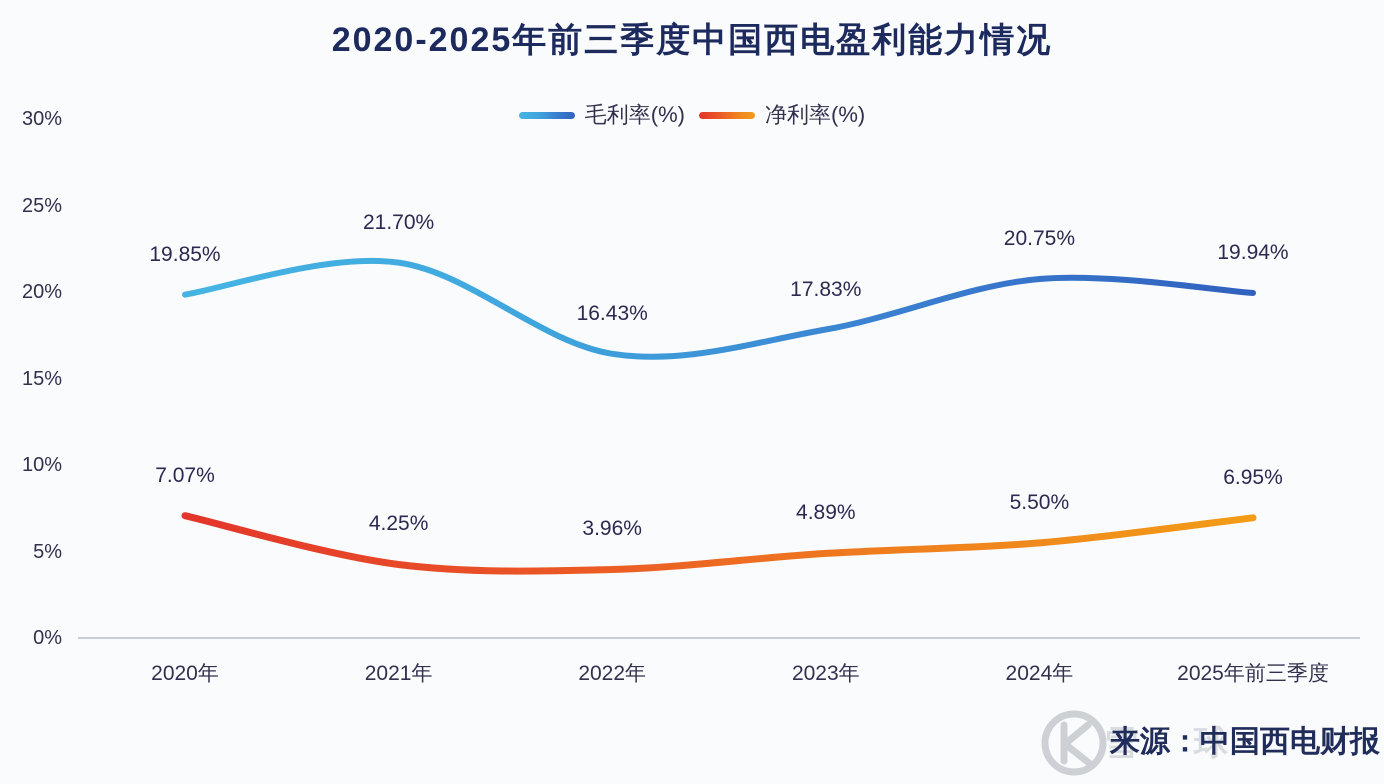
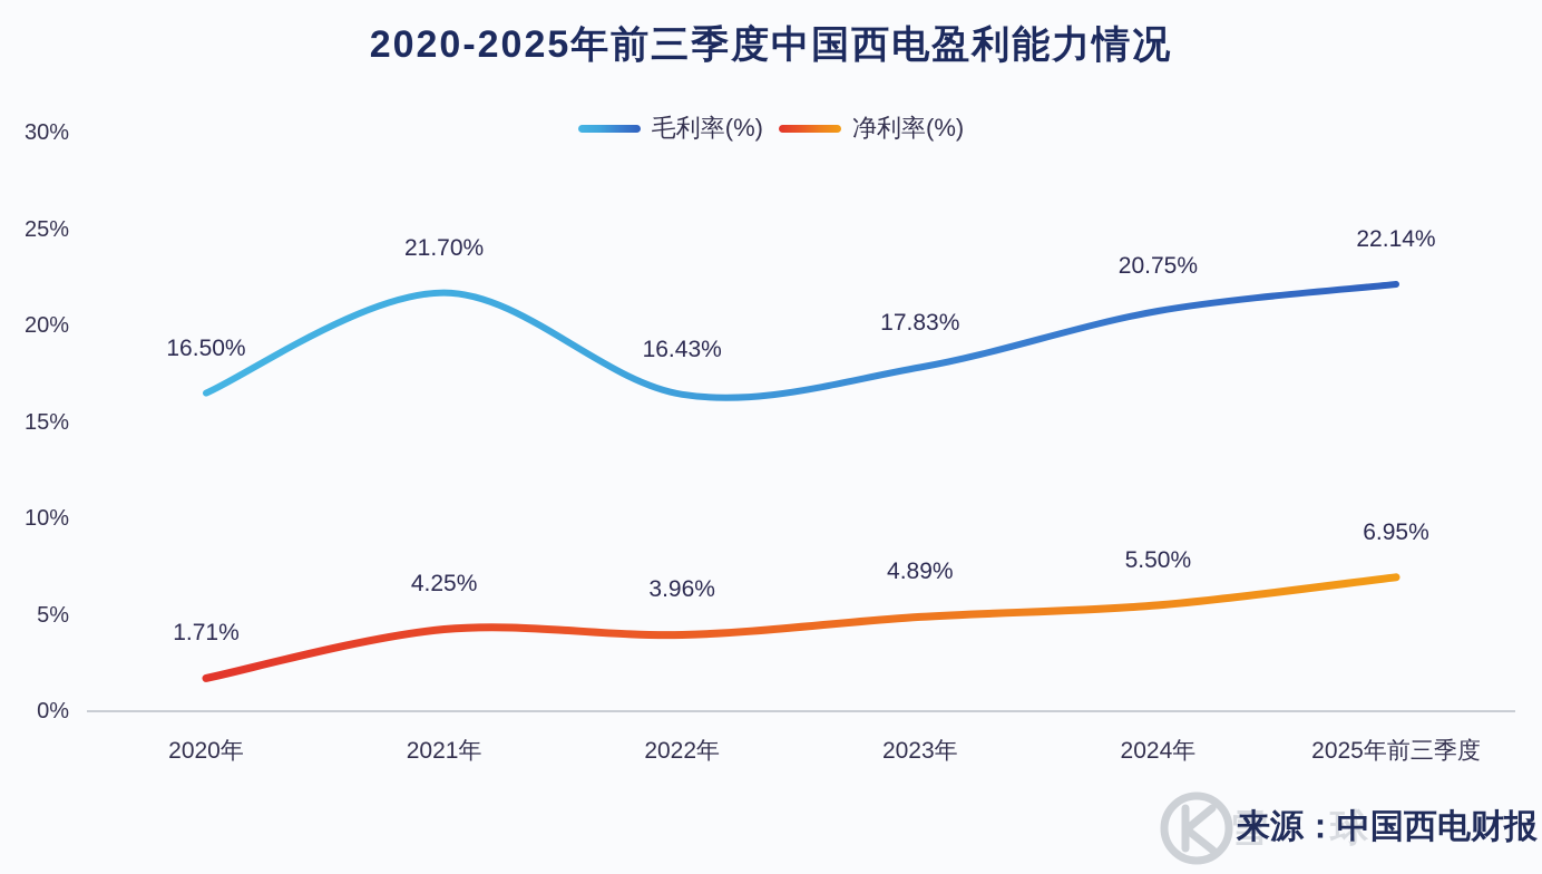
毛利率(%)/2020年: 19.85% -> 16.50%
净利率(%)/2020年: 7.07% -> 1.71%
毛利率(%)/2025年前三季度: 19.94% -> 22.14%
